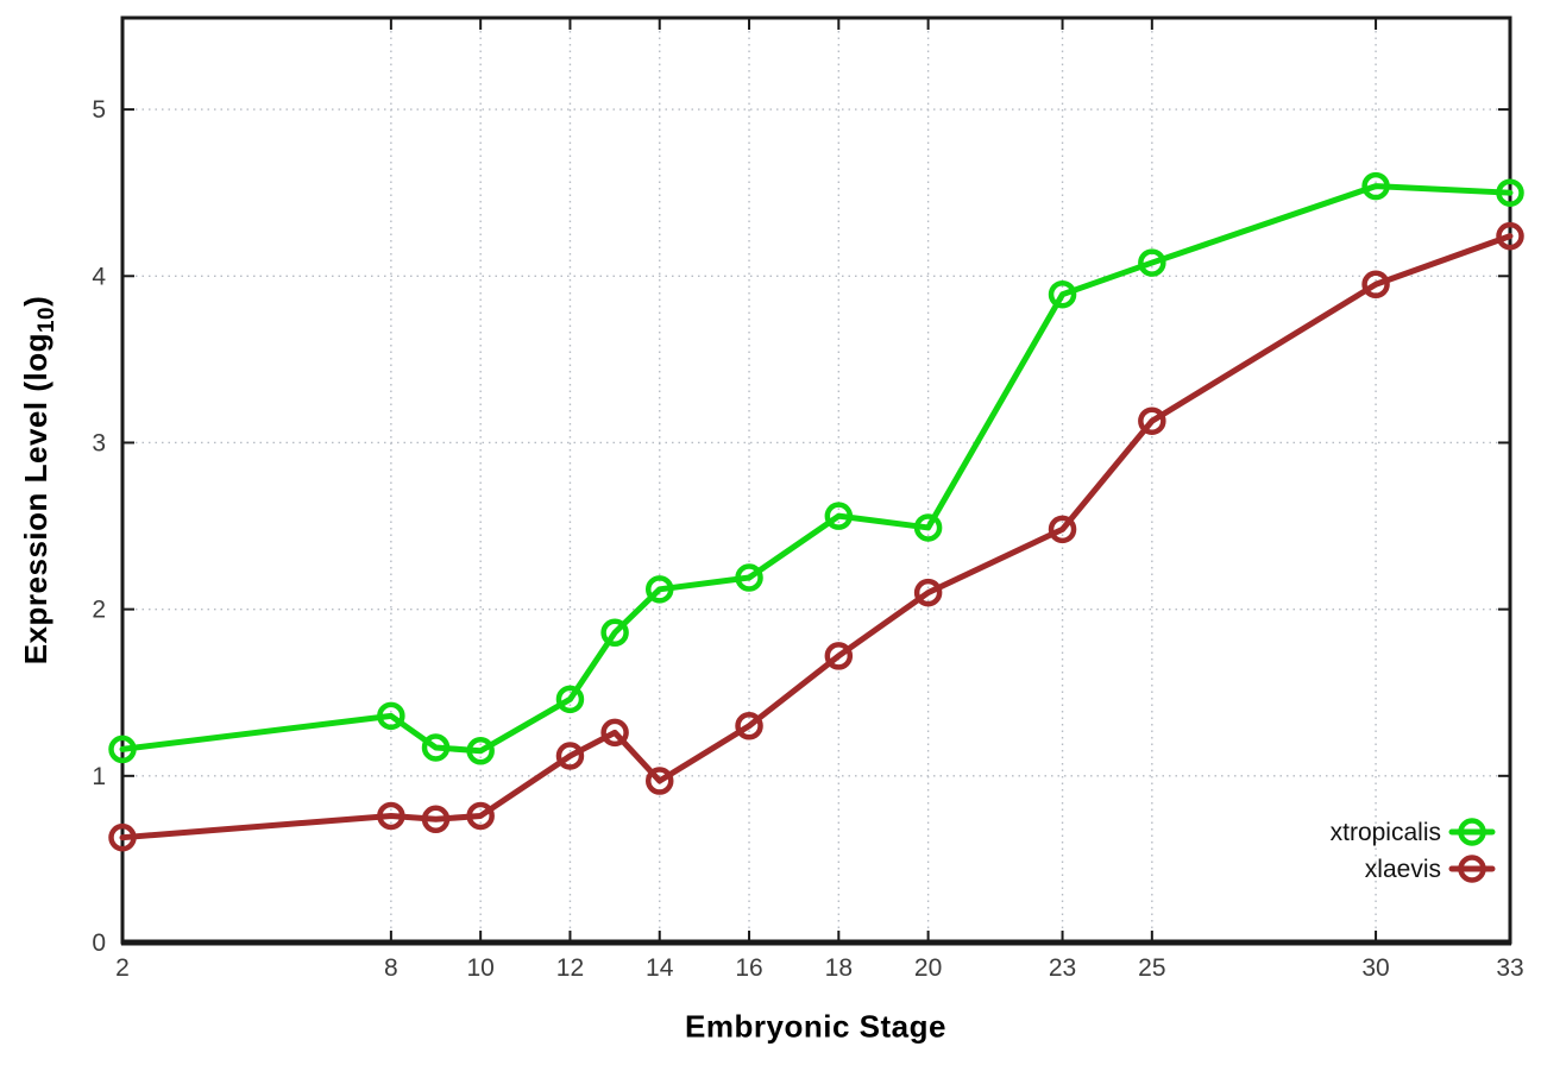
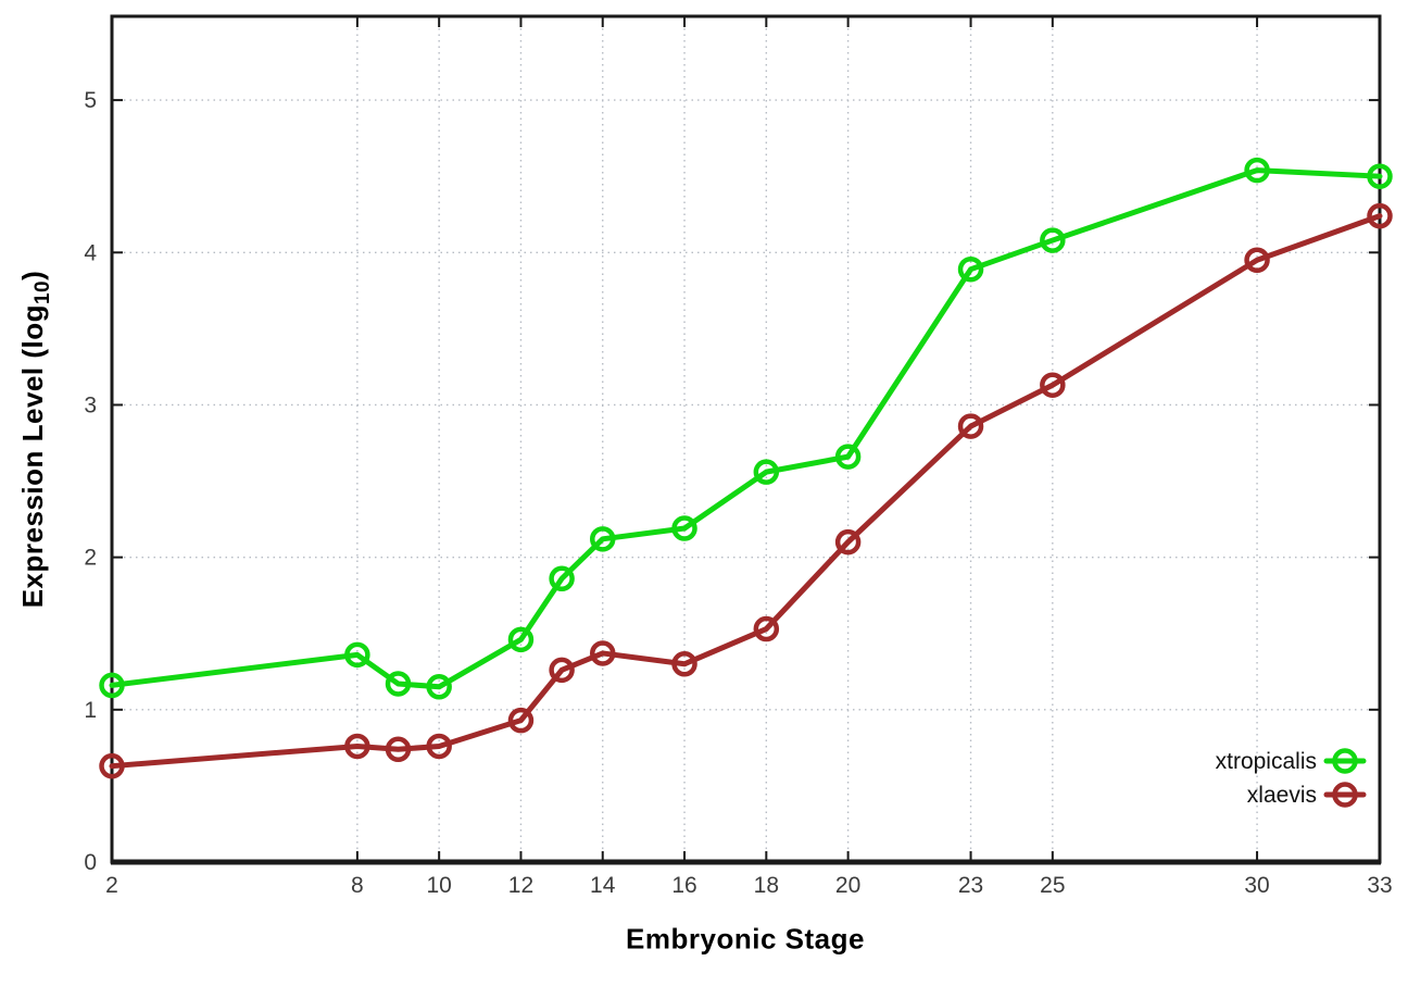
xlaevis/12: 1.12 -> 0.93
xlaevis/14: 0.97 -> 1.37
xlaevis/18: 1.72 -> 1.53
xtropicalis/20: 2.49 -> 2.66
xlaevis/23: 2.48 -> 2.86
